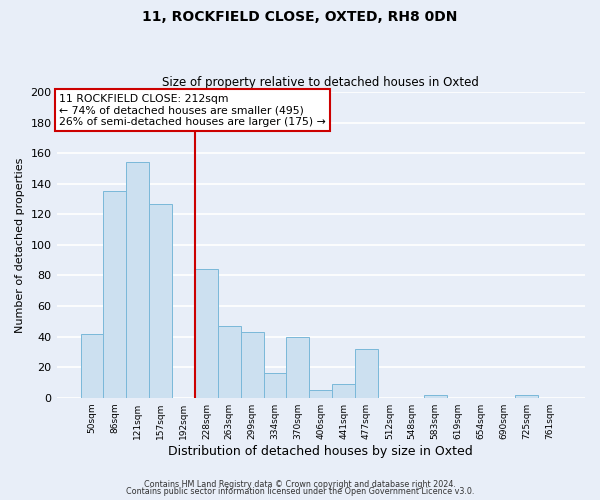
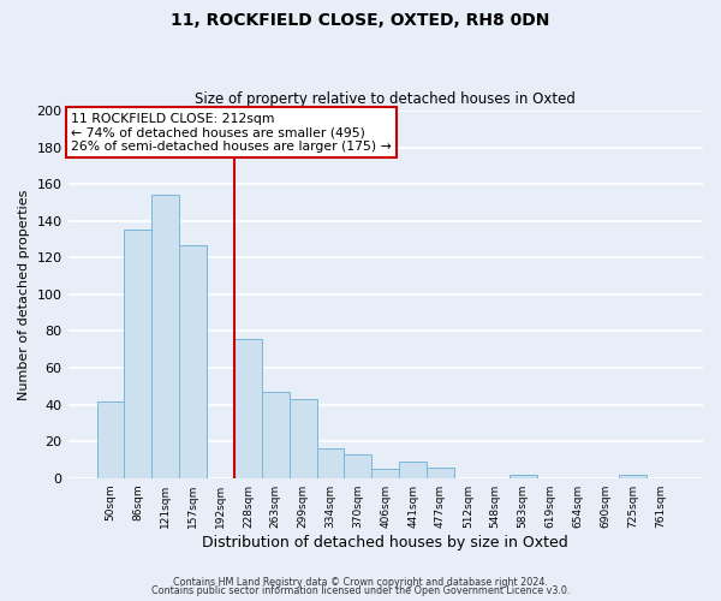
228sqm: 84 -> 76
370sqm: 40 -> 13
477sqm: 32 -> 6
